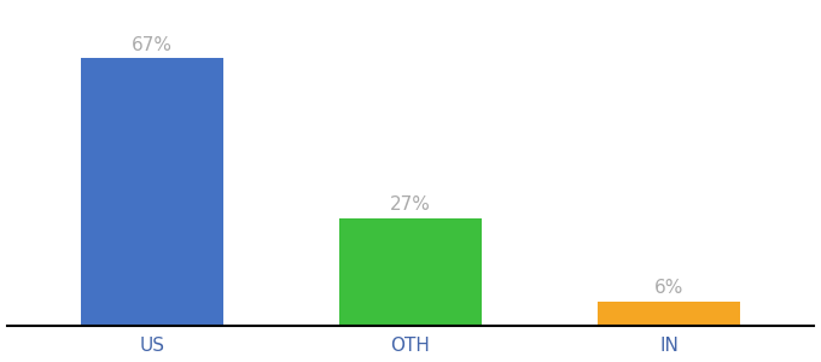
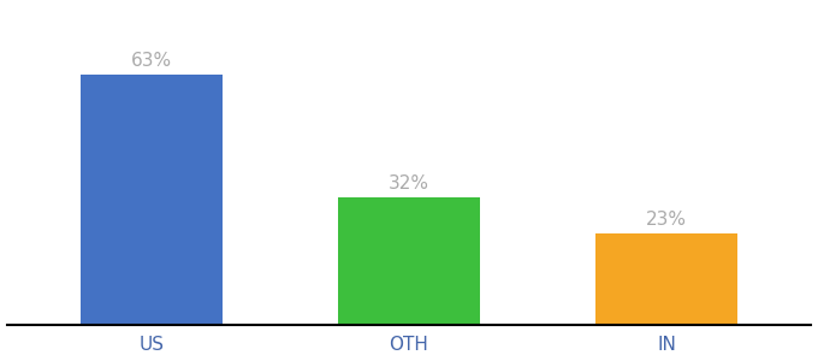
US: 67% -> 63%
OTH: 27% -> 32%
IN: 6% -> 23%
